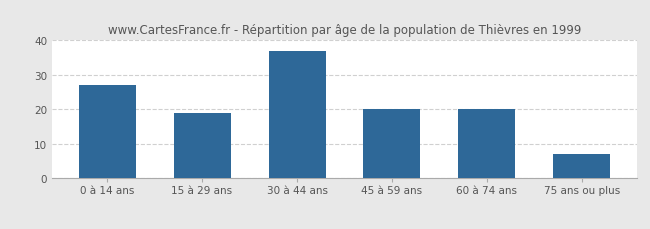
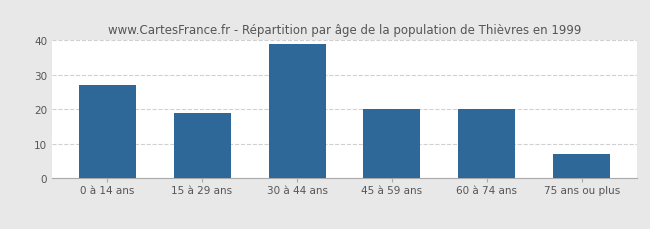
30 à 44 ans: 37 -> 39
